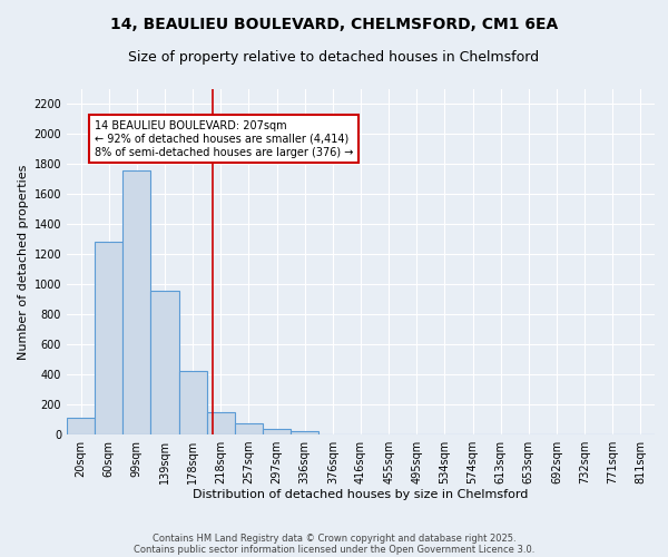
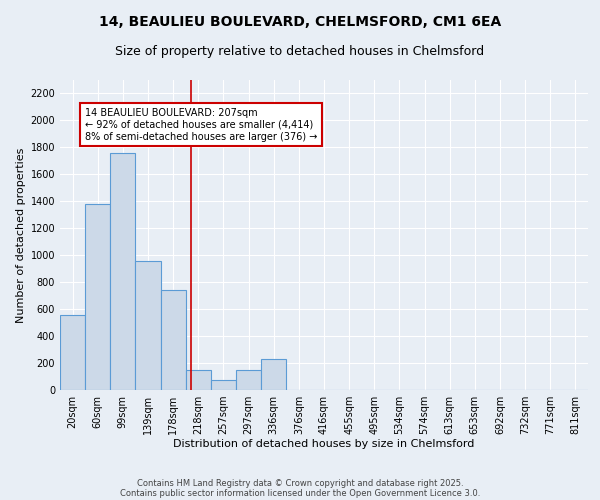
20sqm: 110 -> 560
60sqm: 1280 -> 1380
178sqm: 420 -> 740
297sqm: 40 -> 150
336sqm: 20 -> 230
